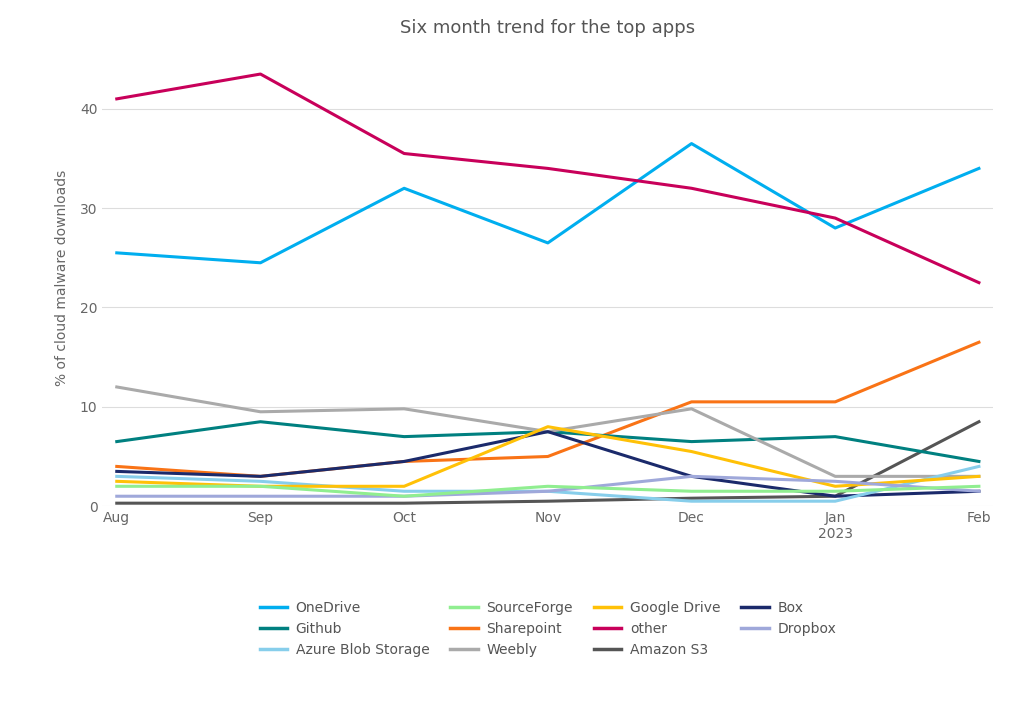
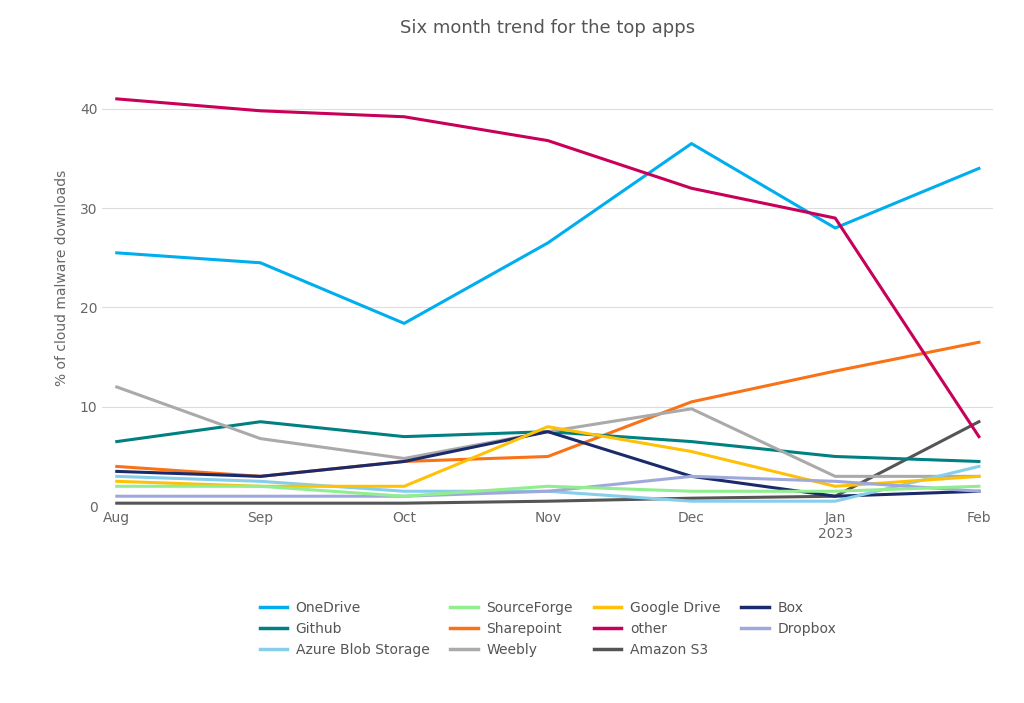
Weebly/Sep: 9.5 -> 6.8
other/Sep: 43.5 -> 39.8
OneDrive/Oct: 32.0 -> 18.4
Weebly/Oct: 9.8 -> 4.8
other/Oct: 35.5 -> 39.2
other/Nov: 34.0 -> 36.8
Sharepoint/Jan 2023: 10.5 -> 13.6
Github/Jan 2023: 7.0 -> 5.0
other/Feb: 22.5 -> 7.0
